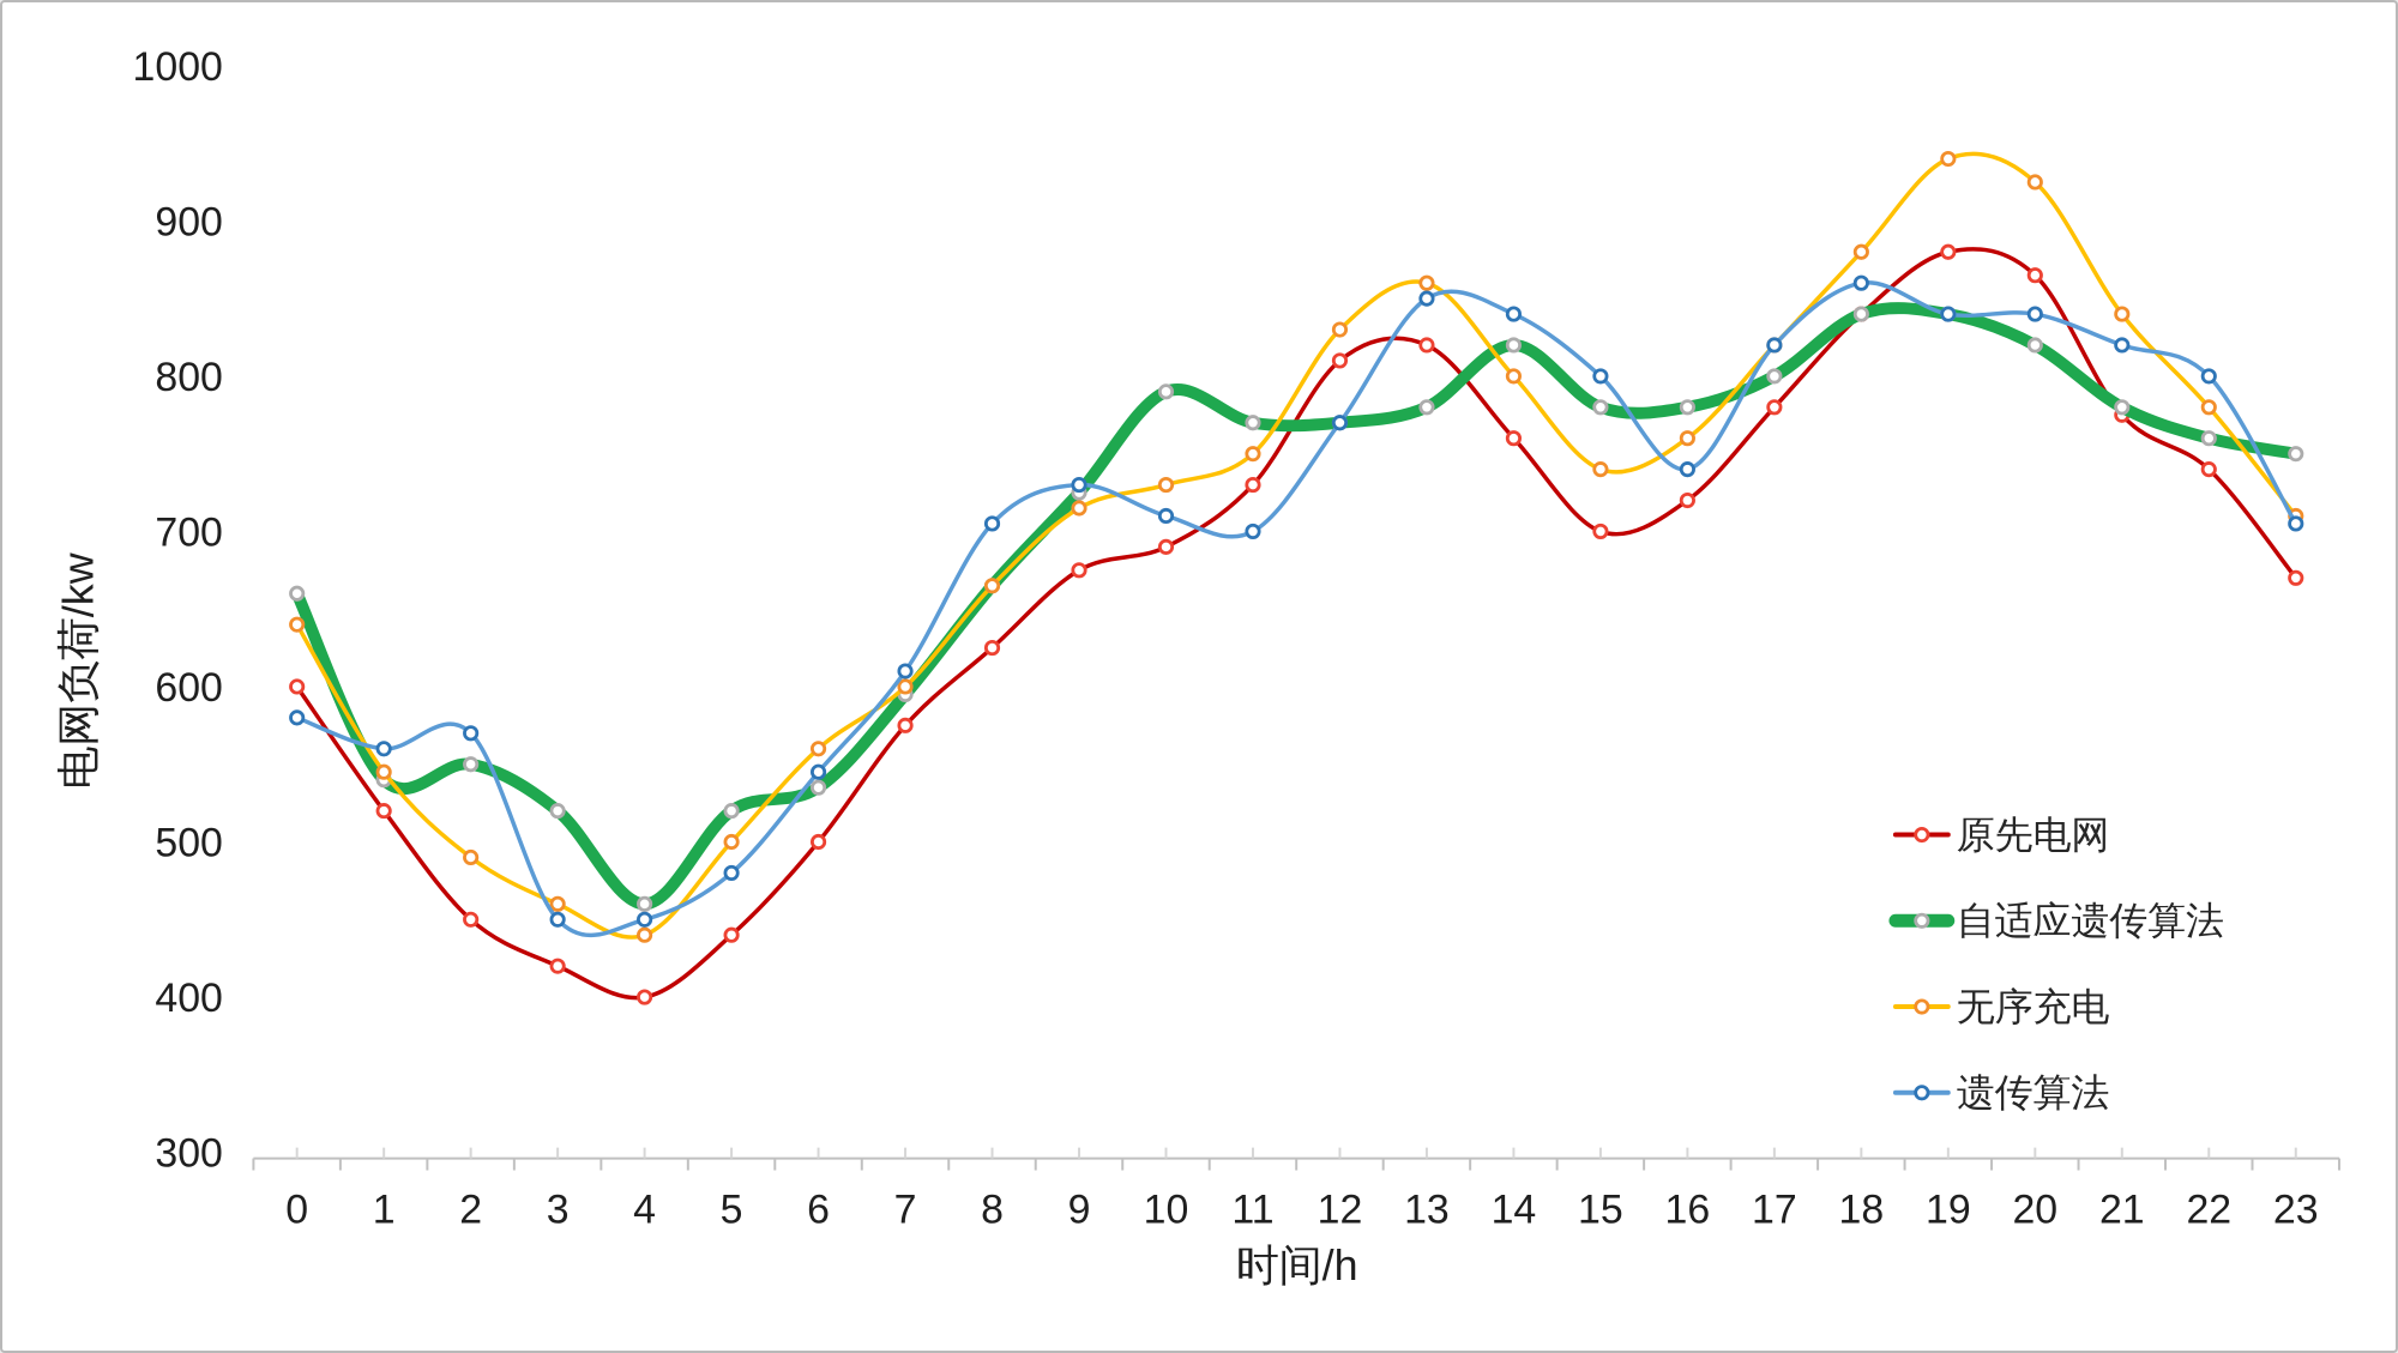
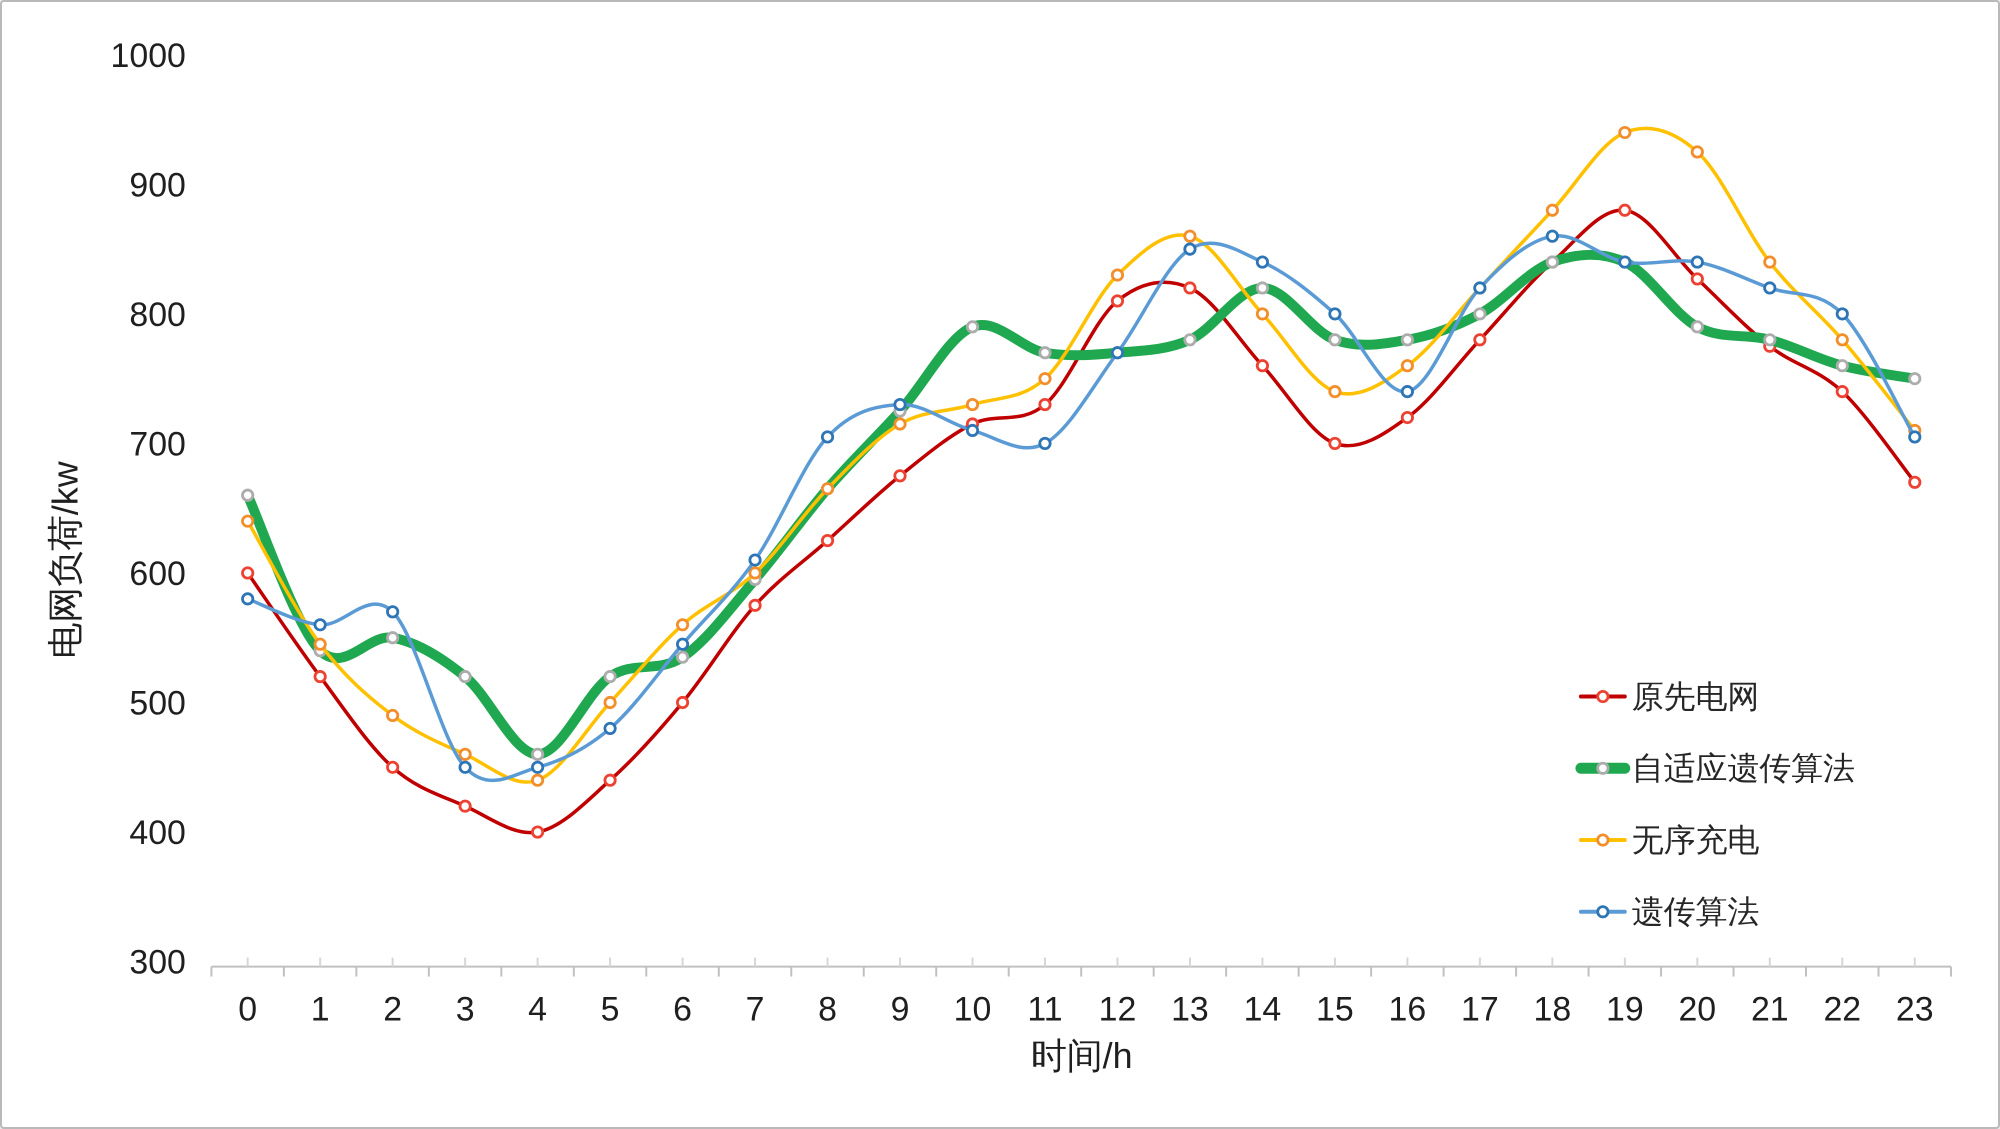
原先电网/10: 690 -> 715
原先电网/20: 865 -> 827
自适应遗传算法/20: 820 -> 790
